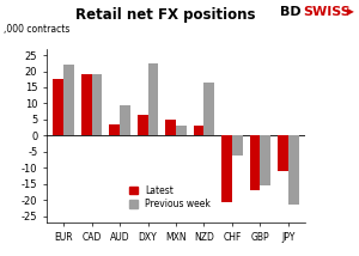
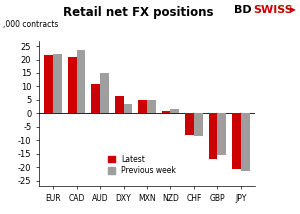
Latest/EUR: 17.5 -> 21.5
Latest/CAD: 19.0 -> 21.0
Previous week/CAD: 19.0 -> 23.5
Latest/AUD: 3.5 -> 11.0
Previous week/AUD: 9.5 -> 15.0
Previous week/DXY: 22.5 -> 3.5
Previous week/MXN: 3.0 -> 5.0
Latest/NZD: 3.0 -> 0.8
Previous week/NZD: 16.5 -> 1.5
Latest/CHF: -20.5 -> -8.0
Previous week/CHF: -6.0 -> -8.5
Latest/JPY: -11.0 -> -20.5
